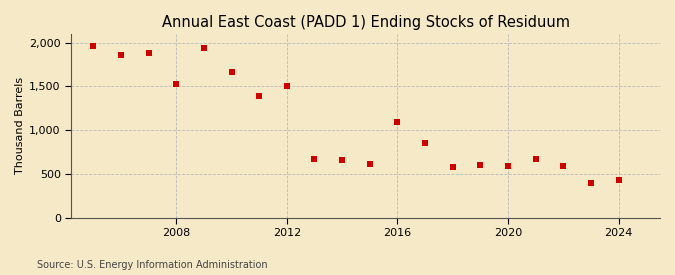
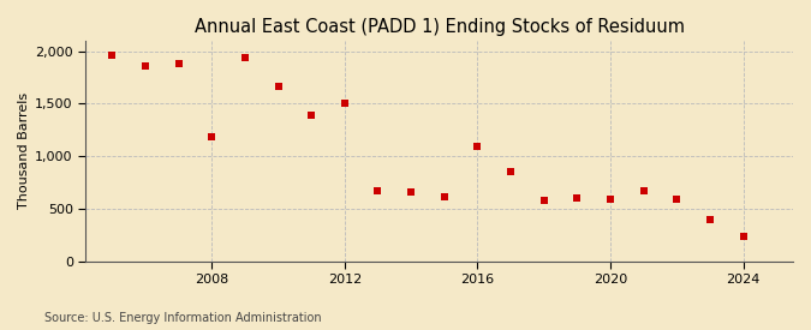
2008: 1,530 -> 1,180
2024: 420 -> 240
